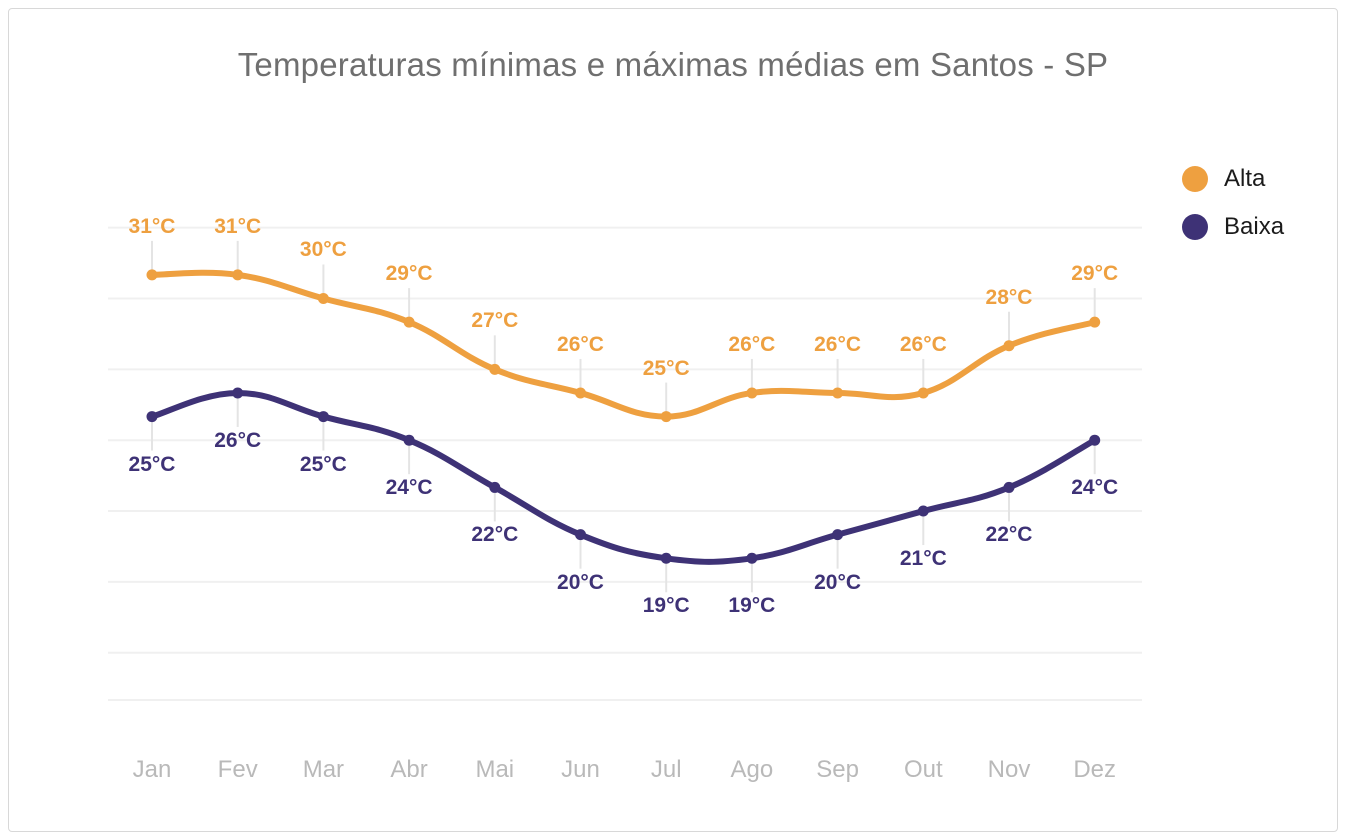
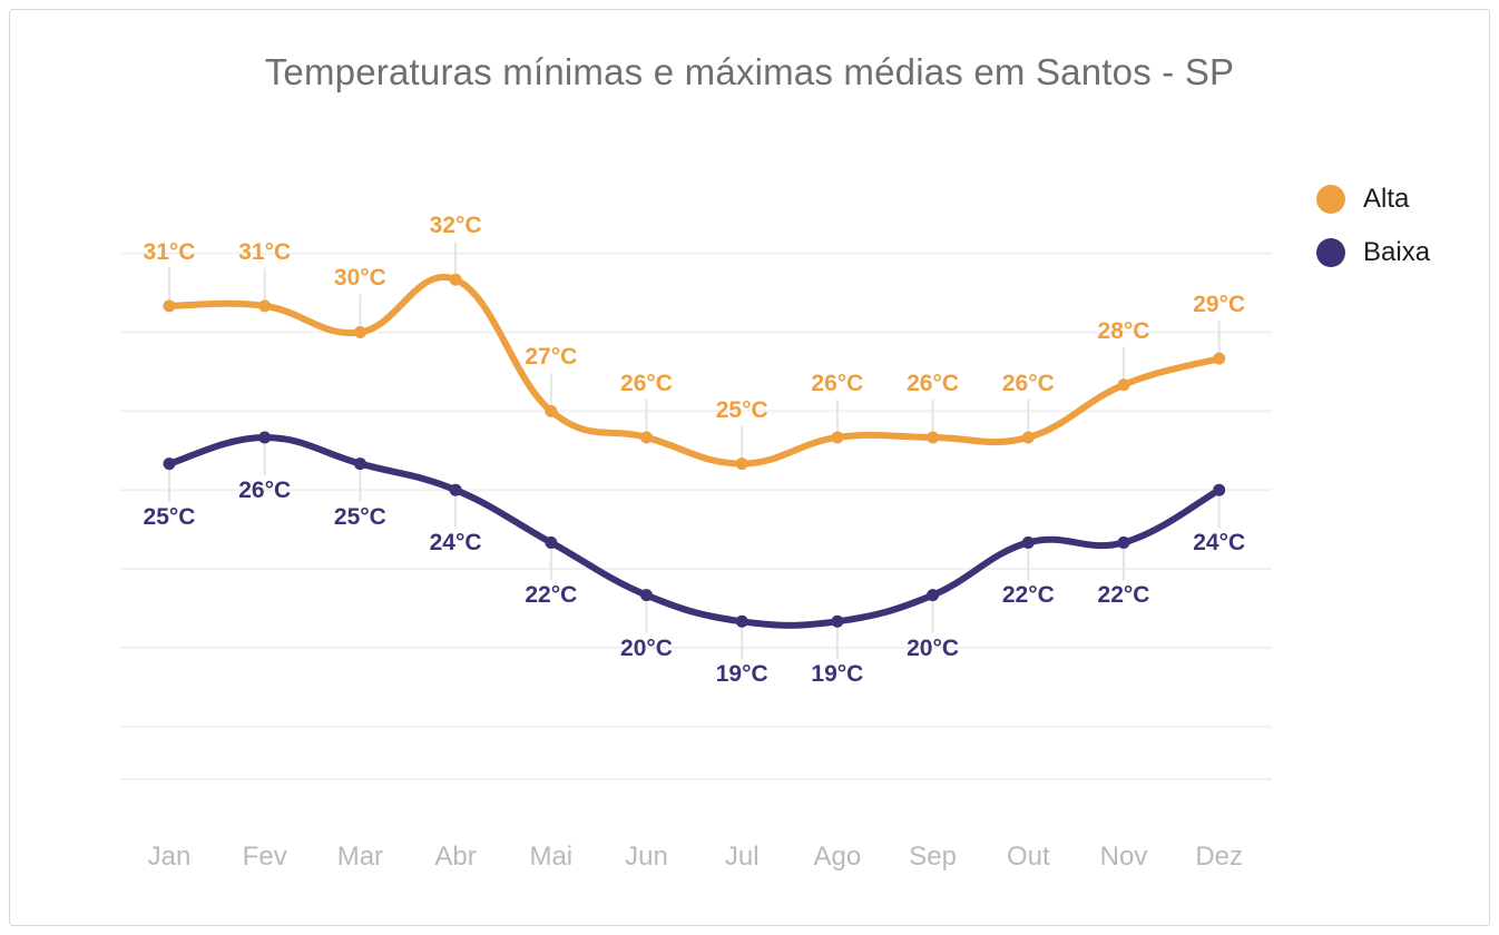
Alta/Abr: 29°C -> 32°C
Baixa/Out: 21°C -> 22°C
